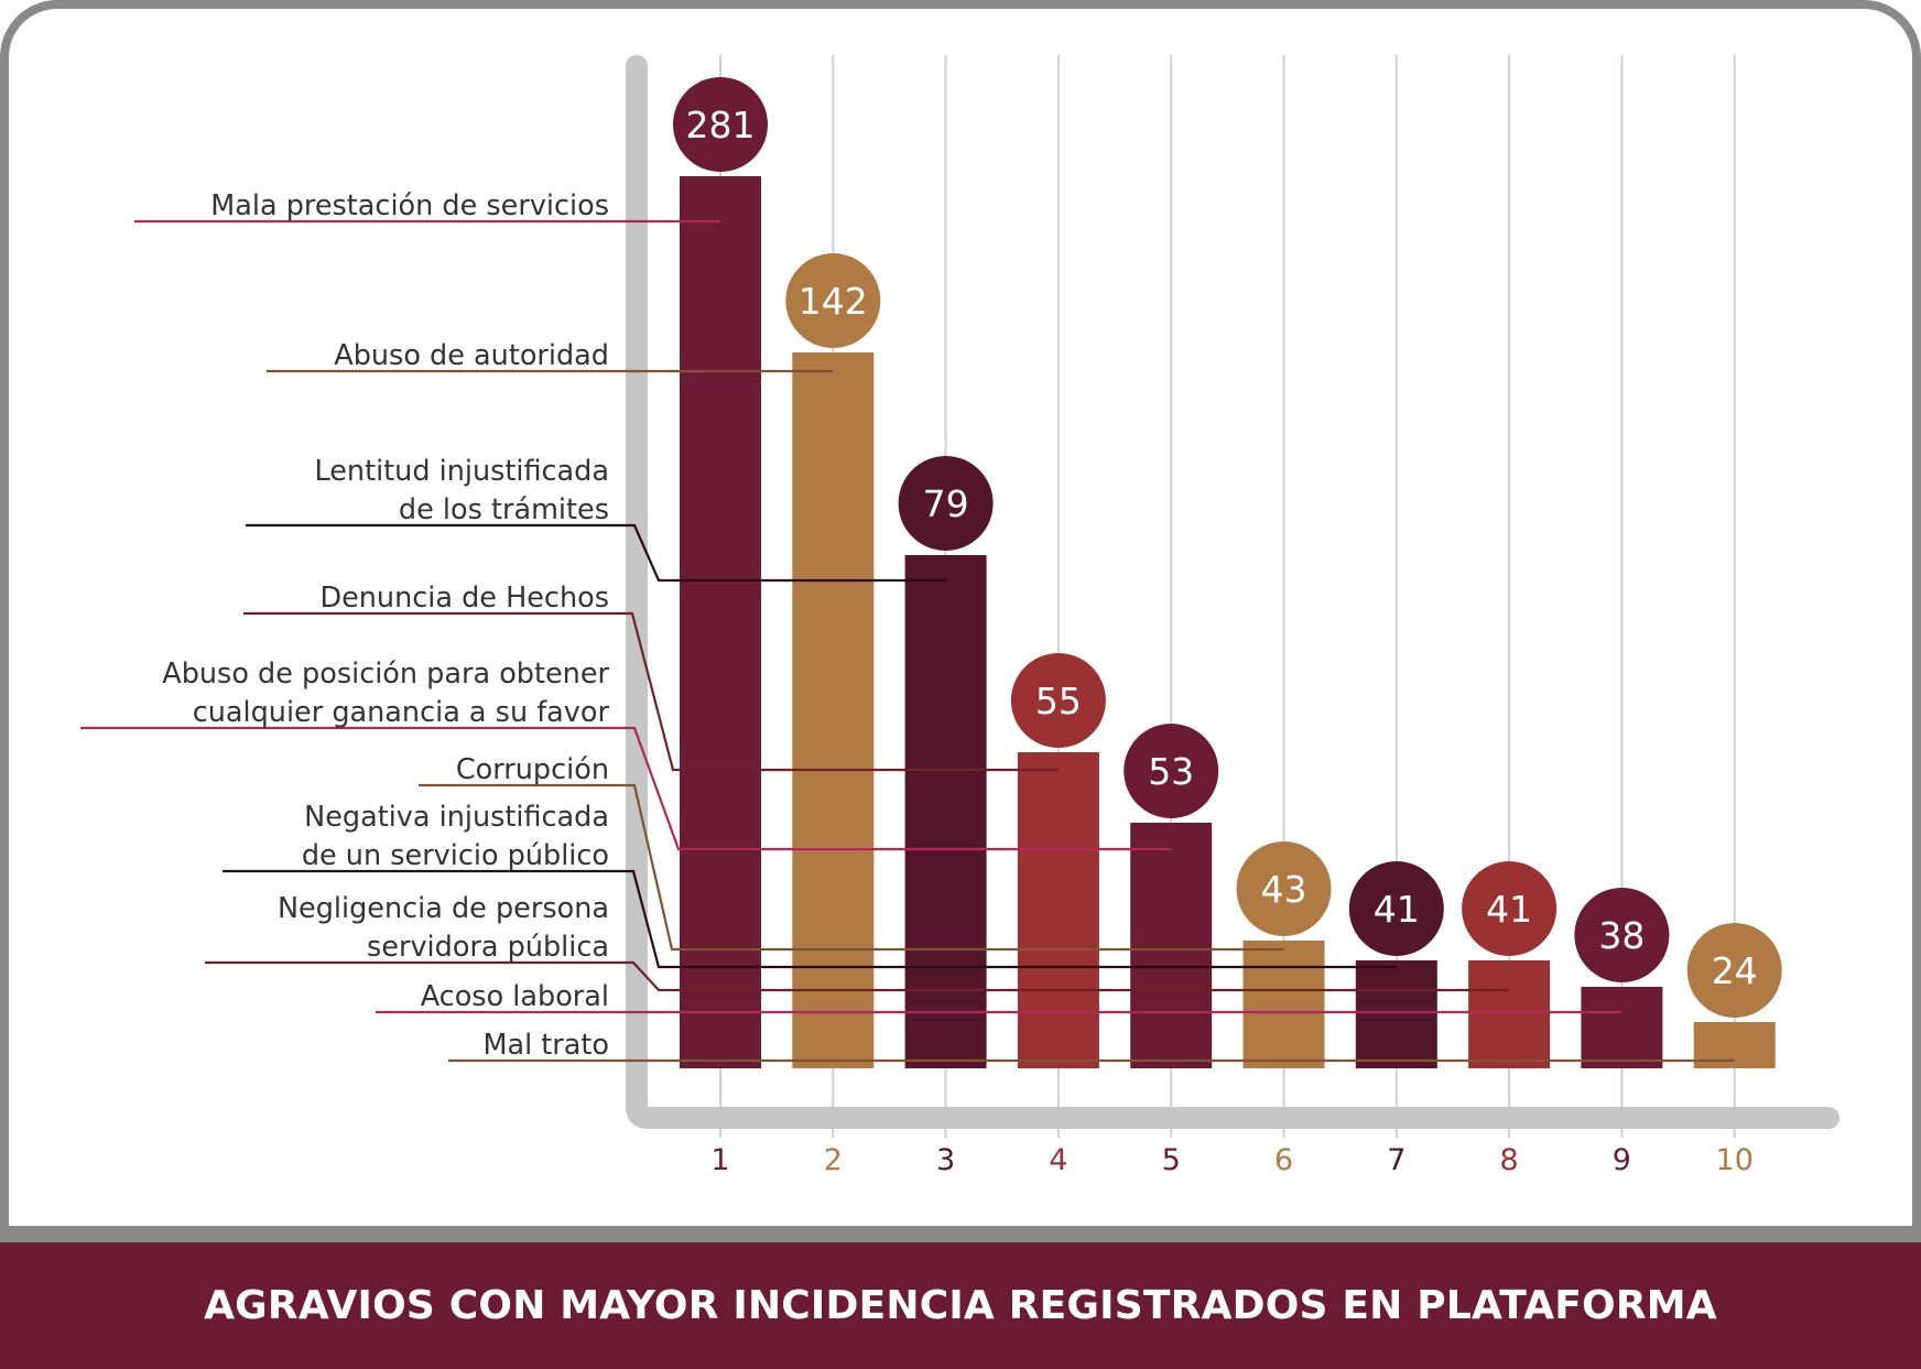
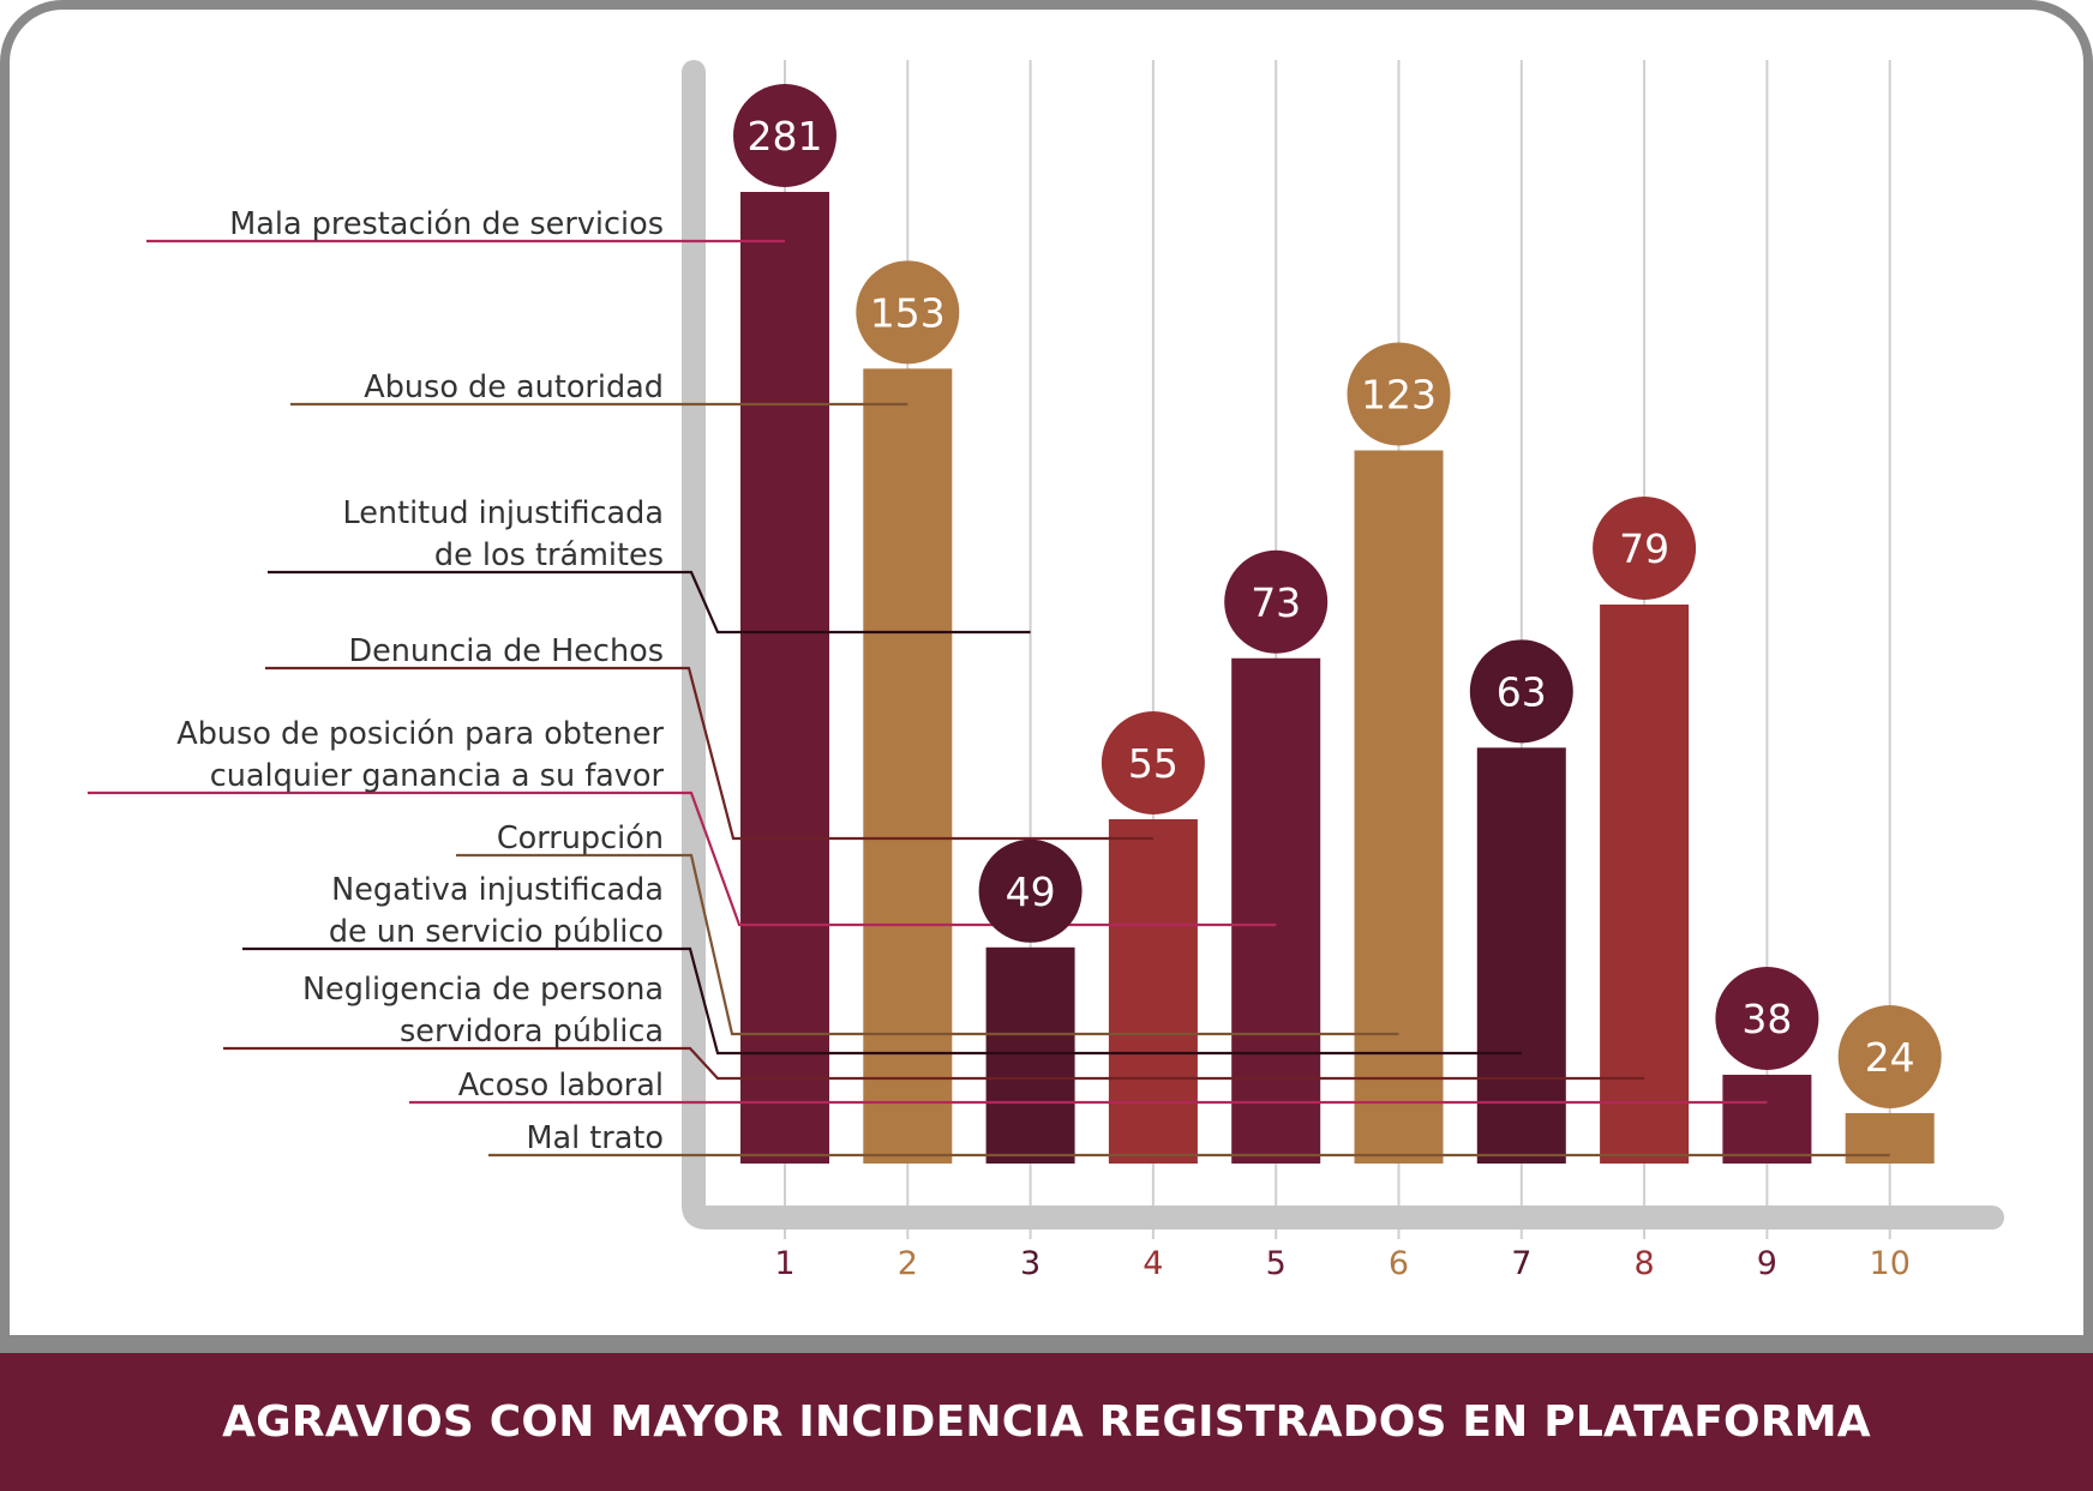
2: 142 -> 153
3: 79 -> 49
5: 53 -> 73
6: 43 -> 123
7: 41 -> 63
8: 41 -> 79
